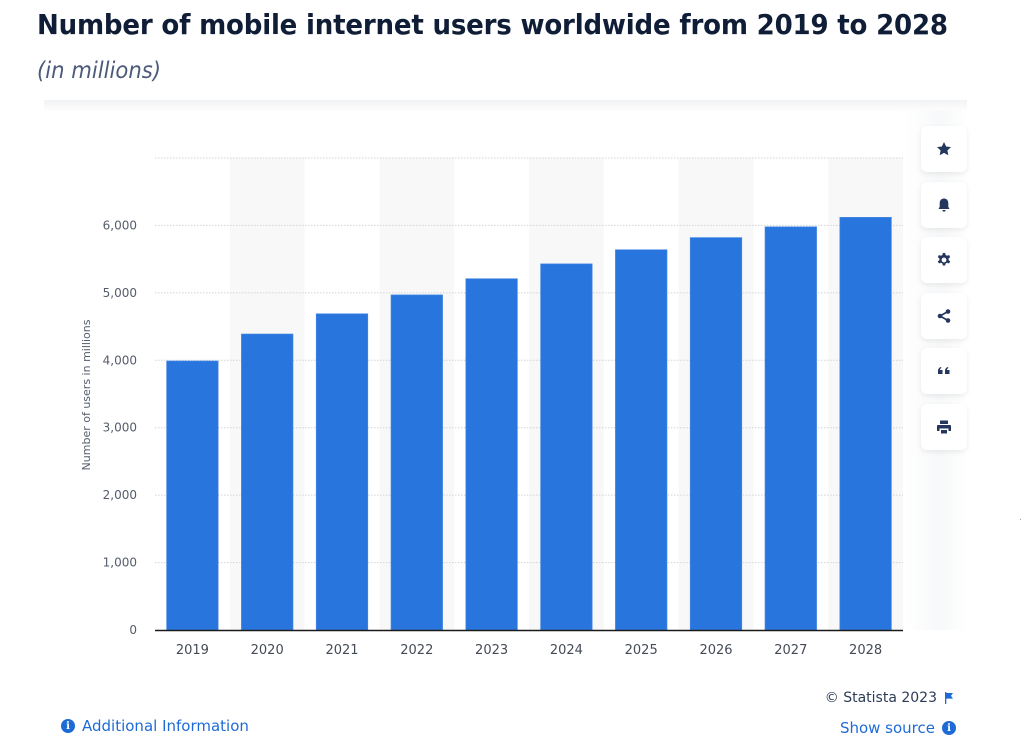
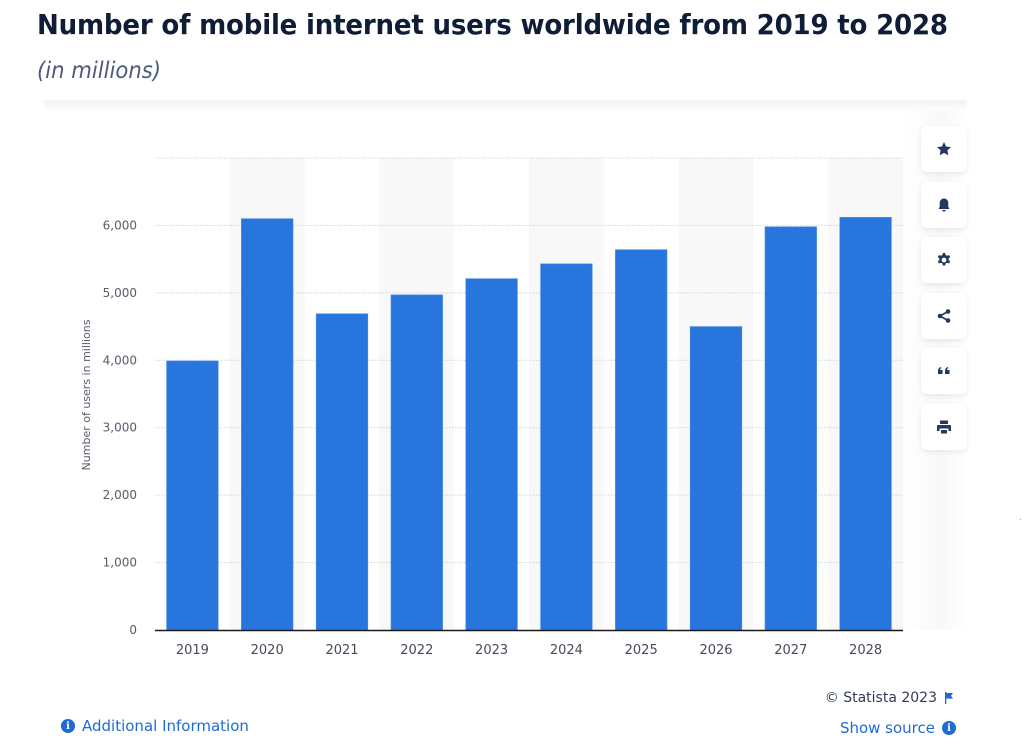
2020: 4400 -> 6100
2026: 5800 -> 4500
